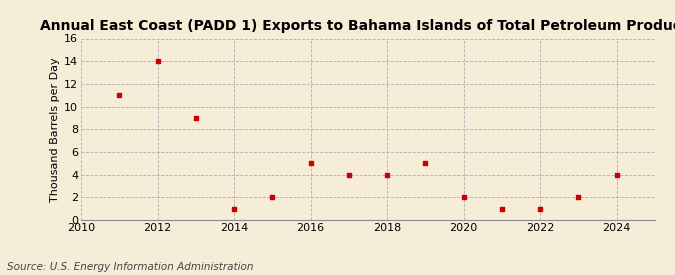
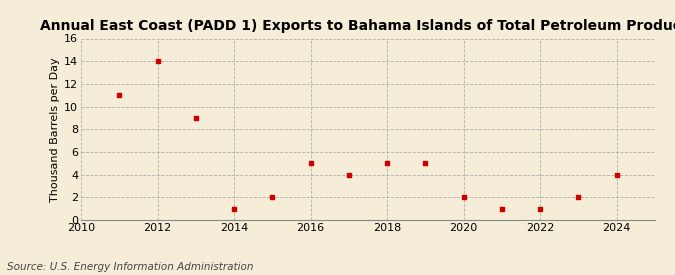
2018: 4 -> 5
